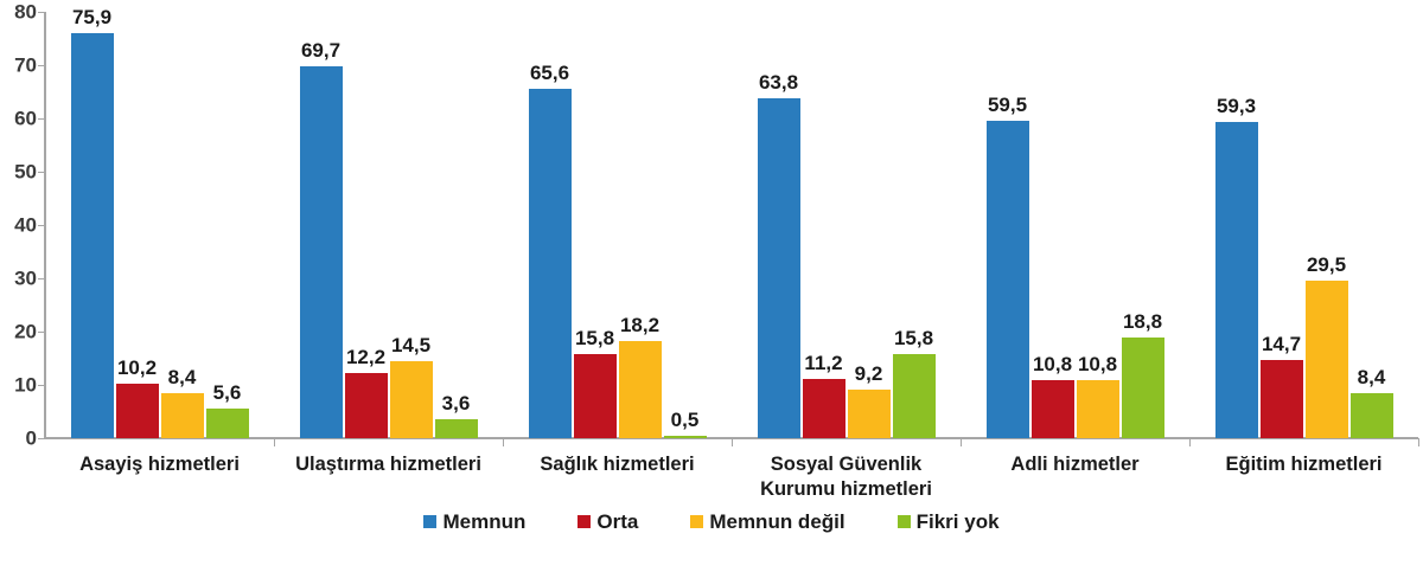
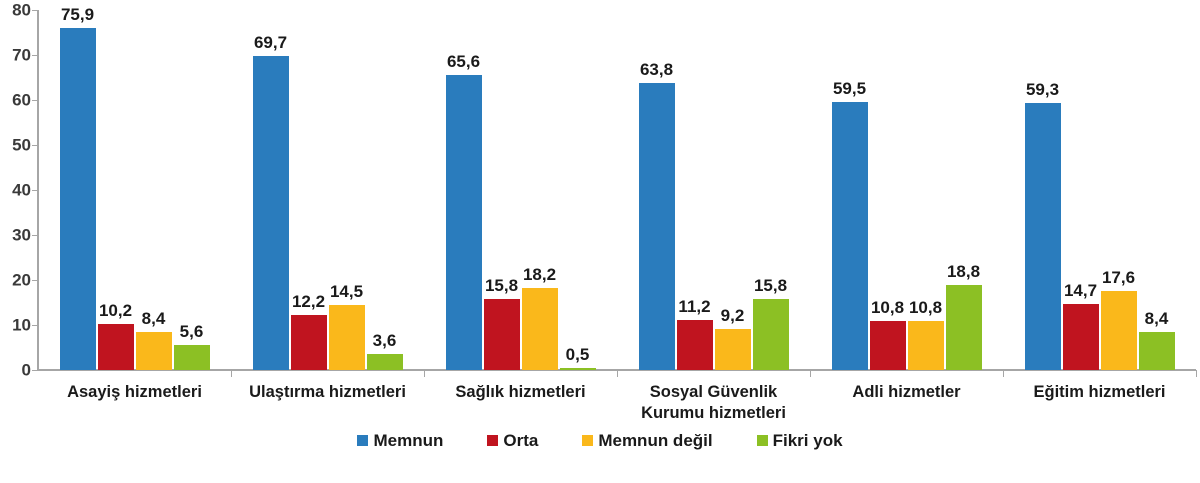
Memnun değil/Eğitim hizmetleri: 29,5 -> 17,6
